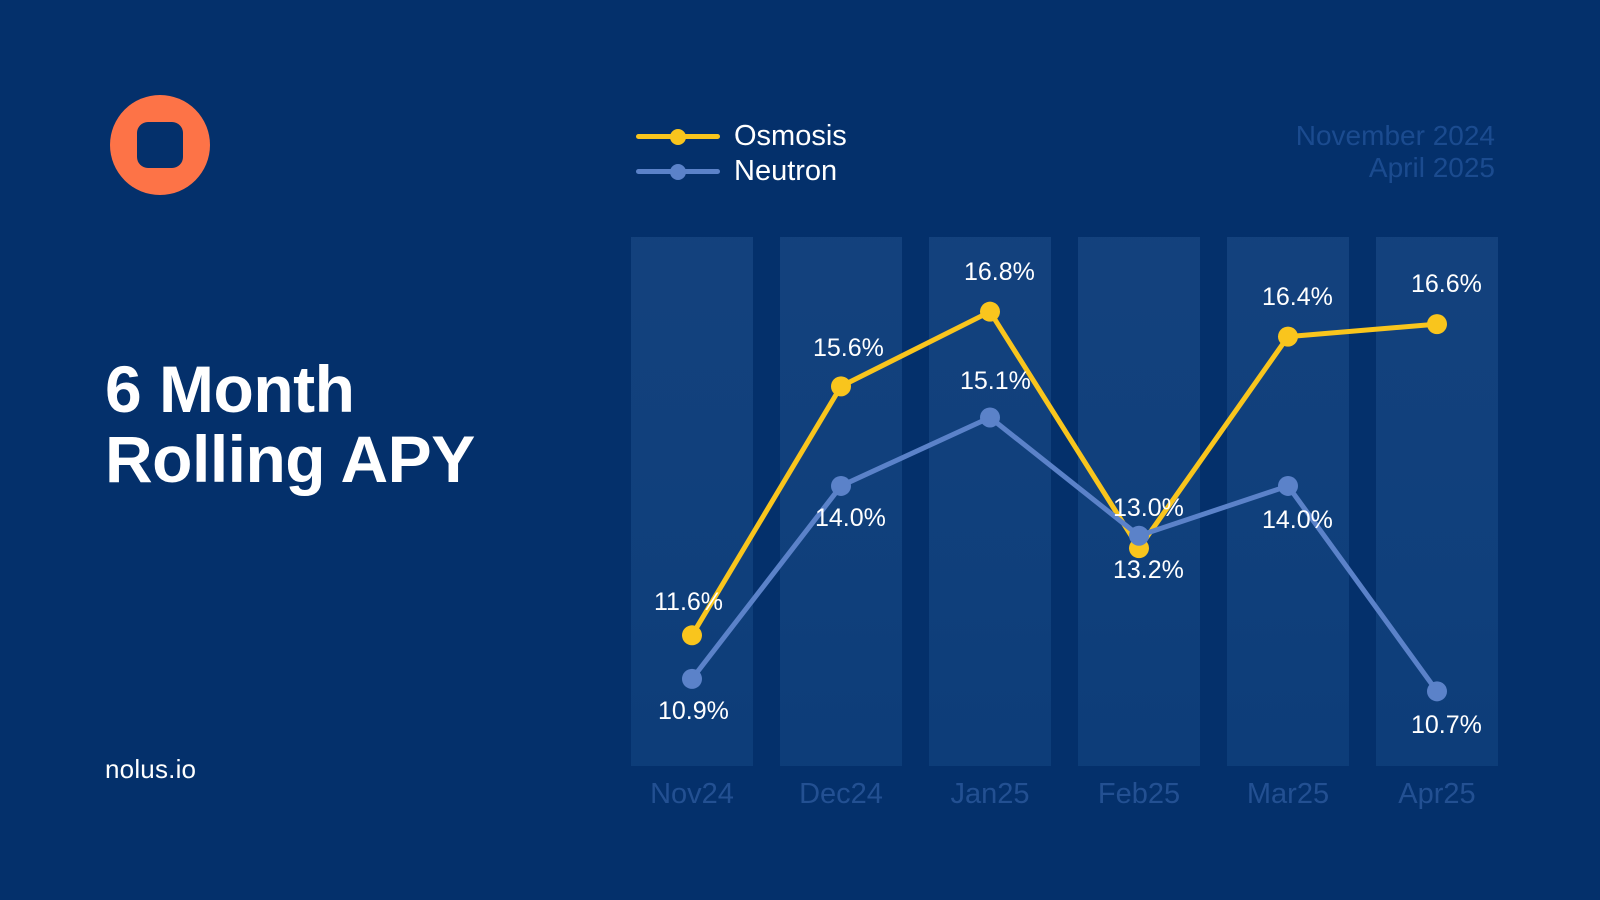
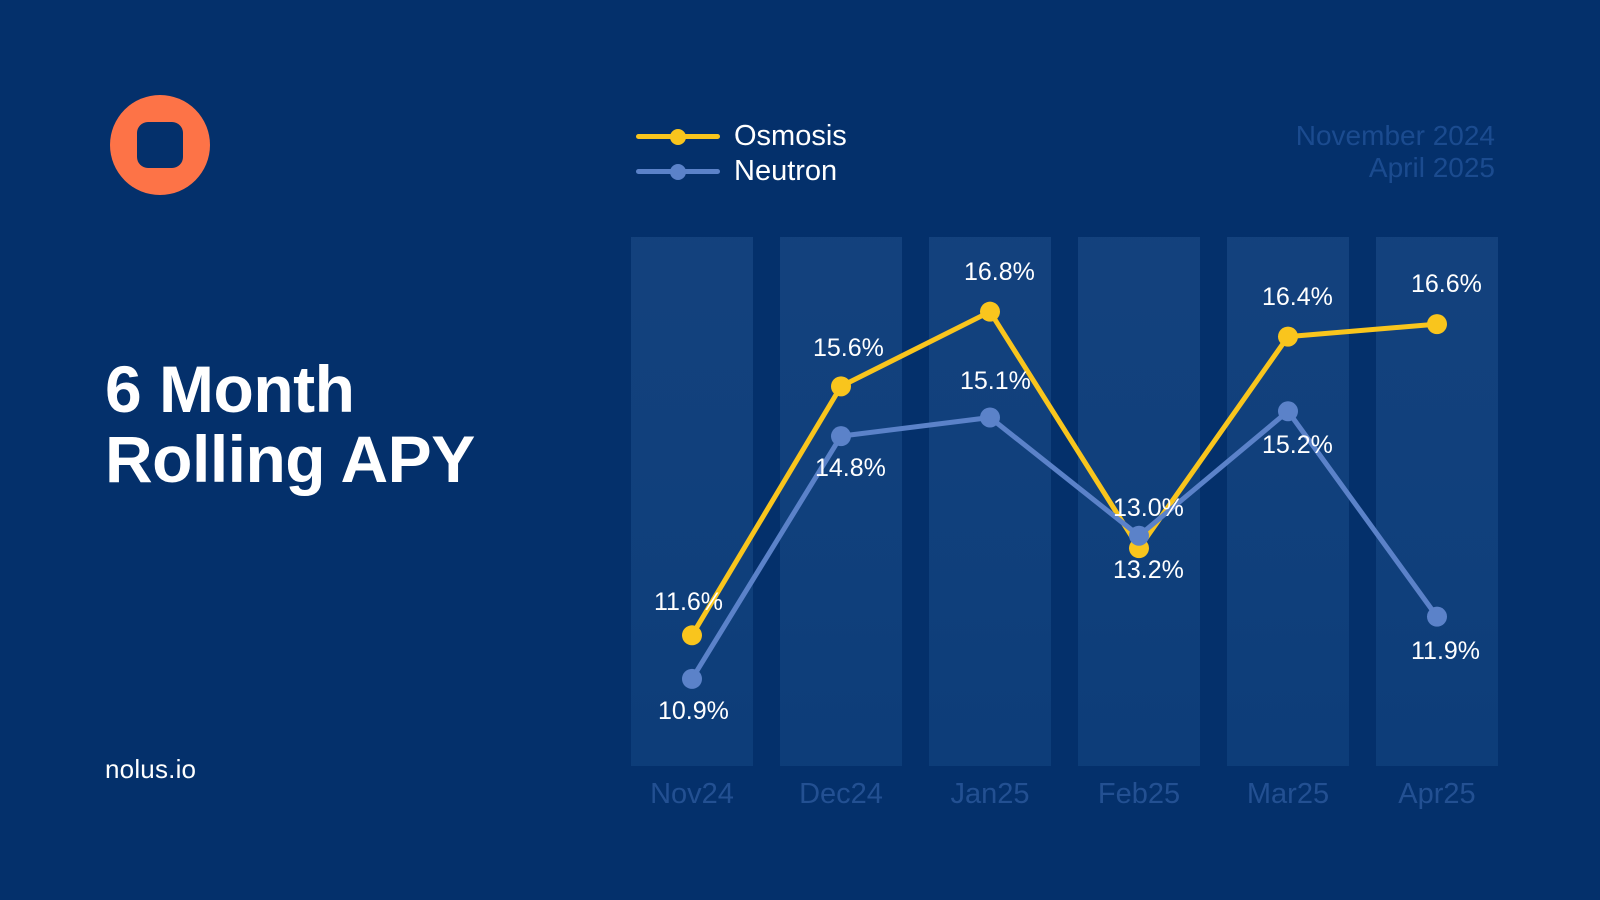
Neutron/Dec24: 14.0% -> 14.8%
Neutron/Mar25: 14.0% -> 15.2%
Neutron/Apr25: 10.7% -> 11.9%
